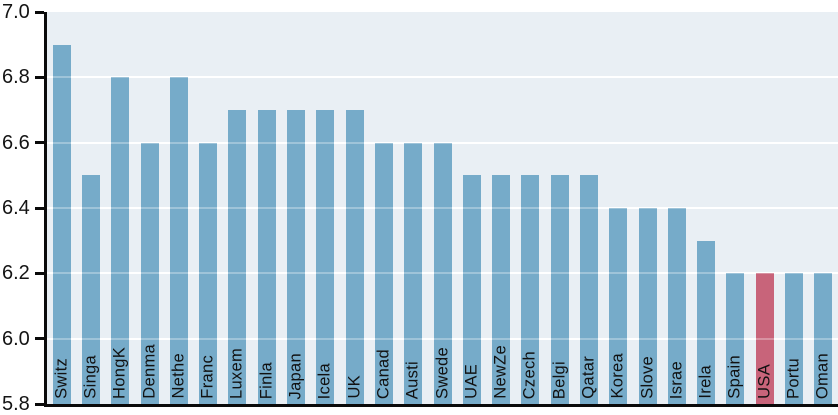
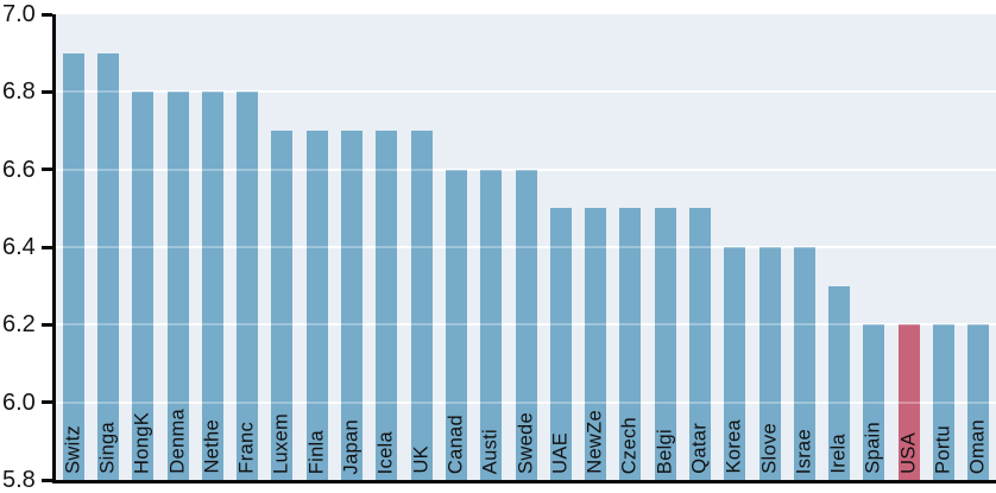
Singa: 6.5 -> 6.9
Denma: 6.6 -> 6.8
Franc: 6.6 -> 6.8
